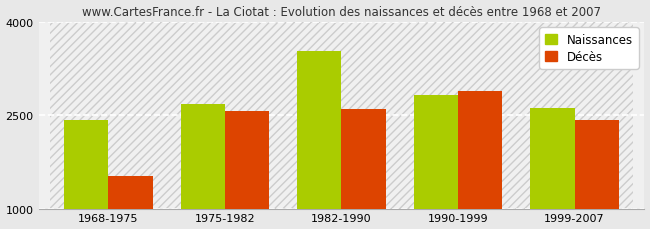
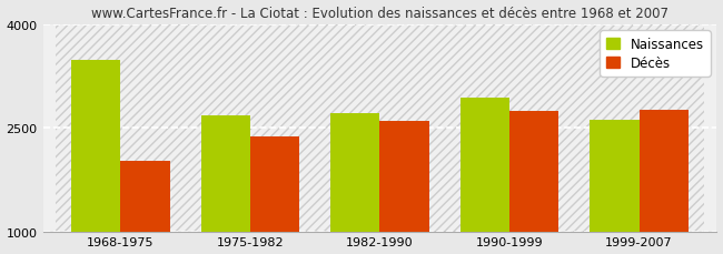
Naissances/1968-1975: 2420 -> 3480
Décès/1968-1975: 1520 -> 2020
Décès/1975-1982: 2560 -> 2380
Naissances/1982-1990: 3520 -> 2710
Naissances/1990-1999: 2820 -> 2940
Décès/1990-1999: 2880 -> 2740
Décès/1999-2007: 2420 -> 2760
